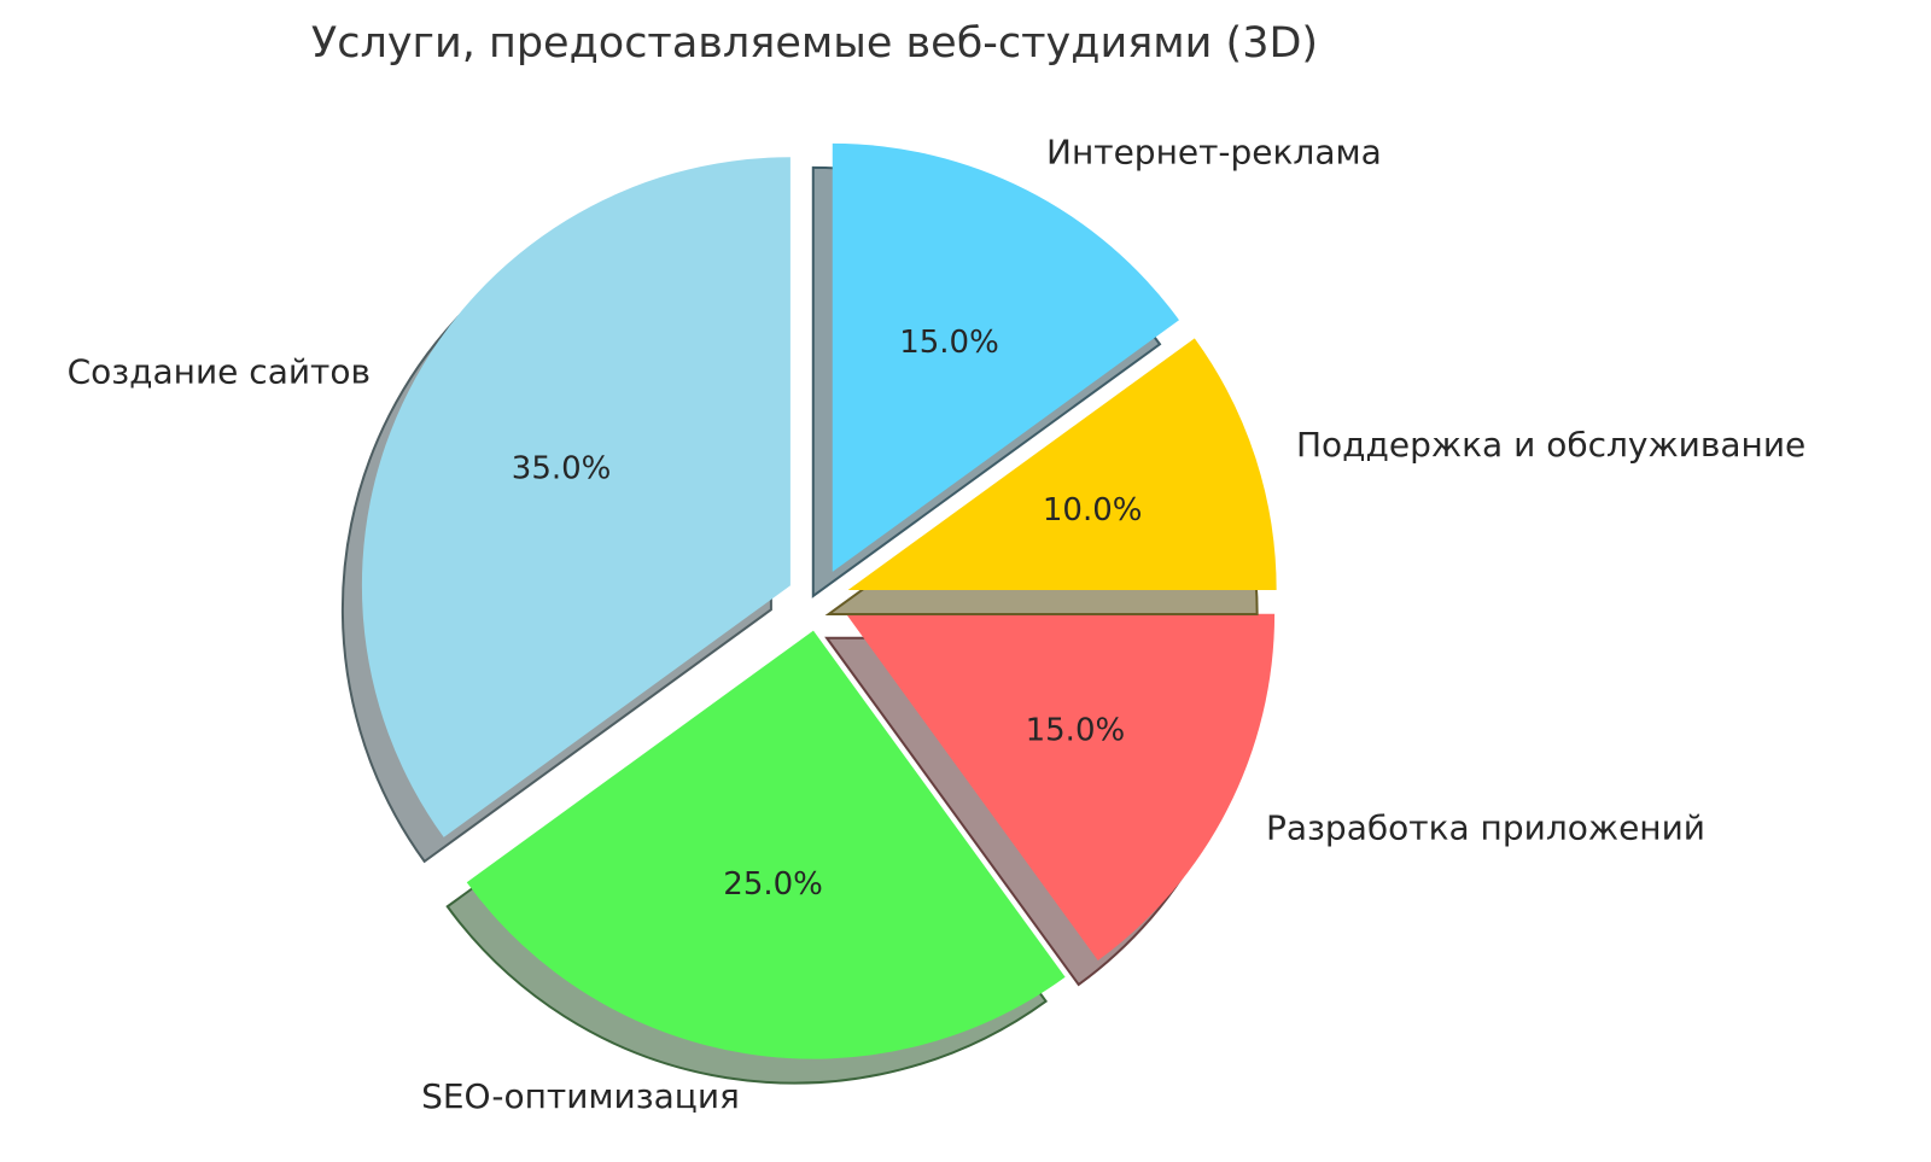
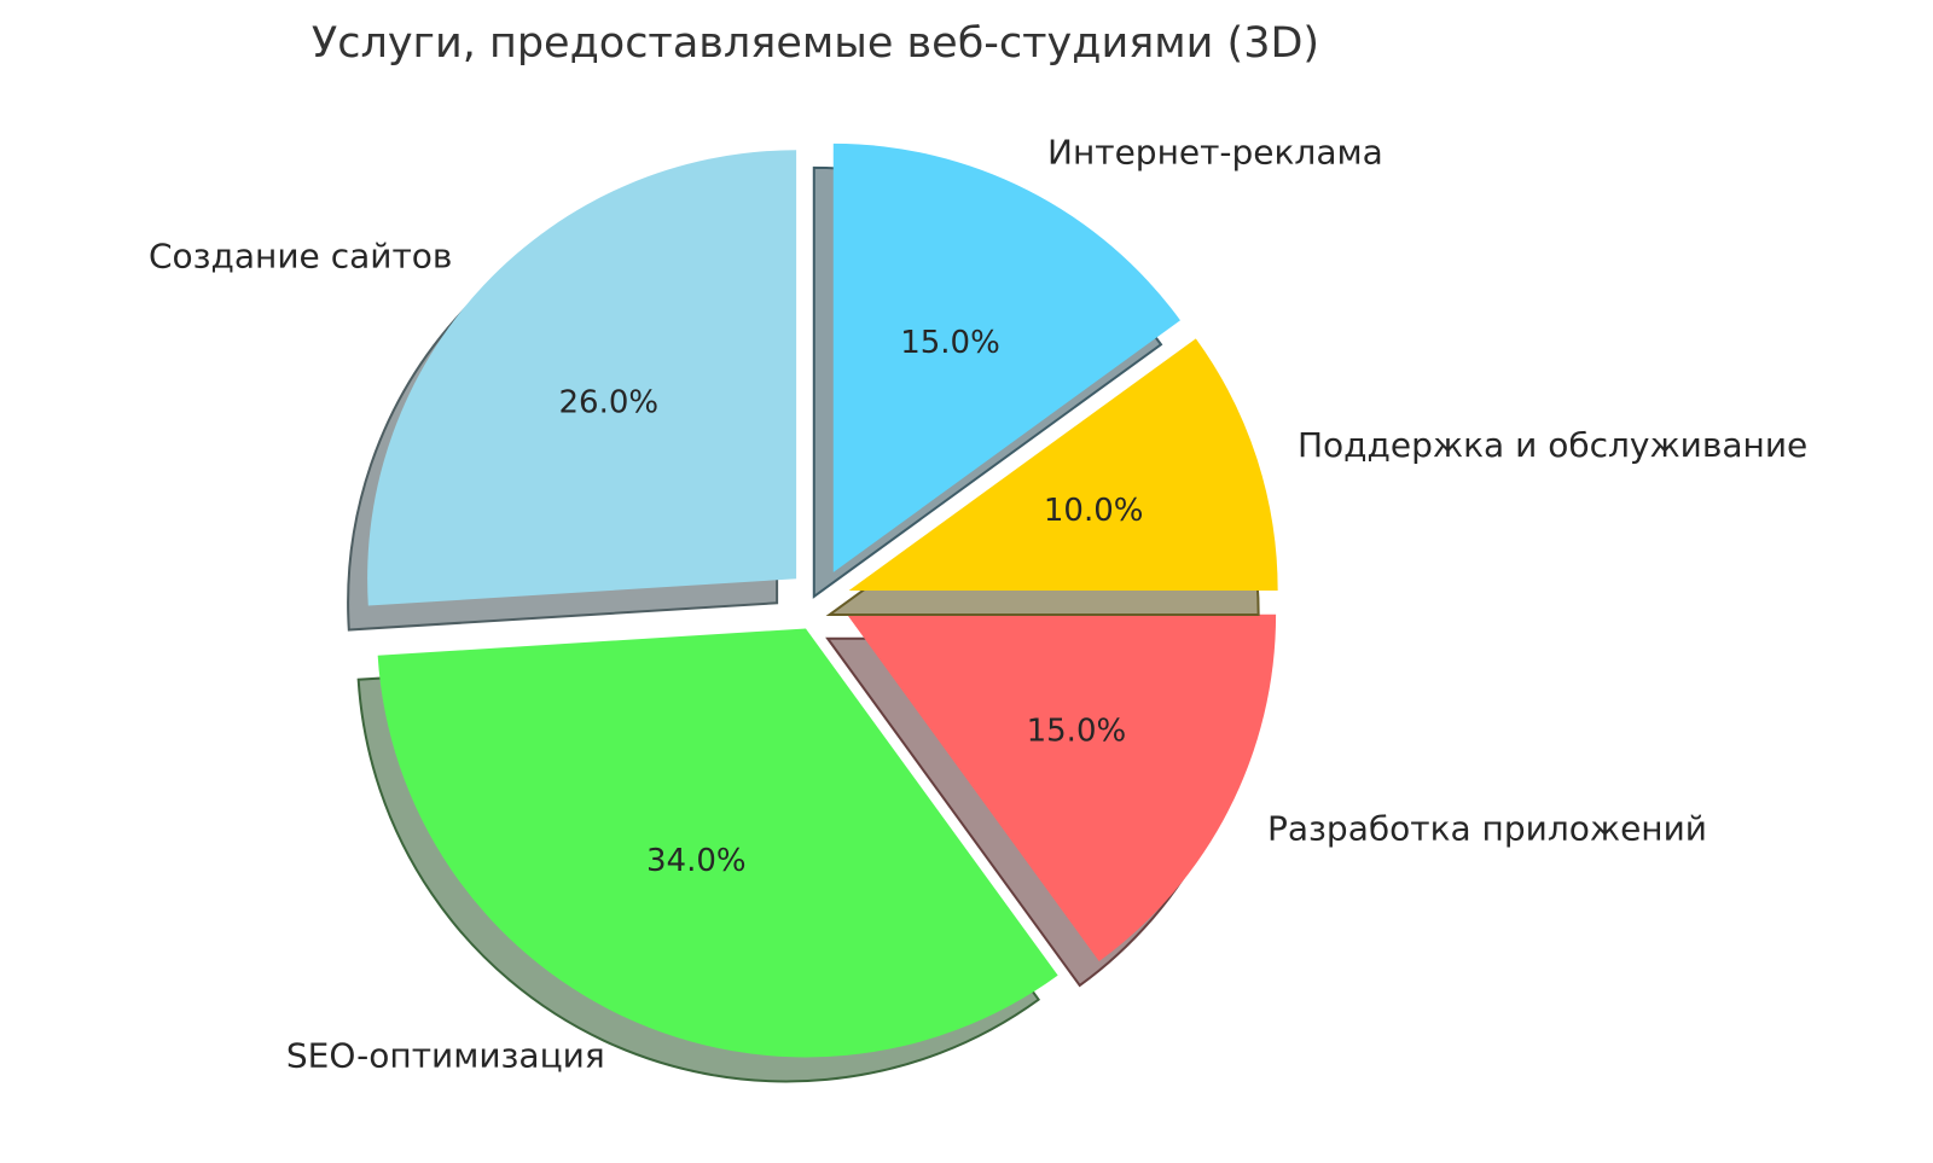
Создание сайтов: 35.0% -> 26.0%
SEO-оптимизация: 25.0% -> 34.0%
